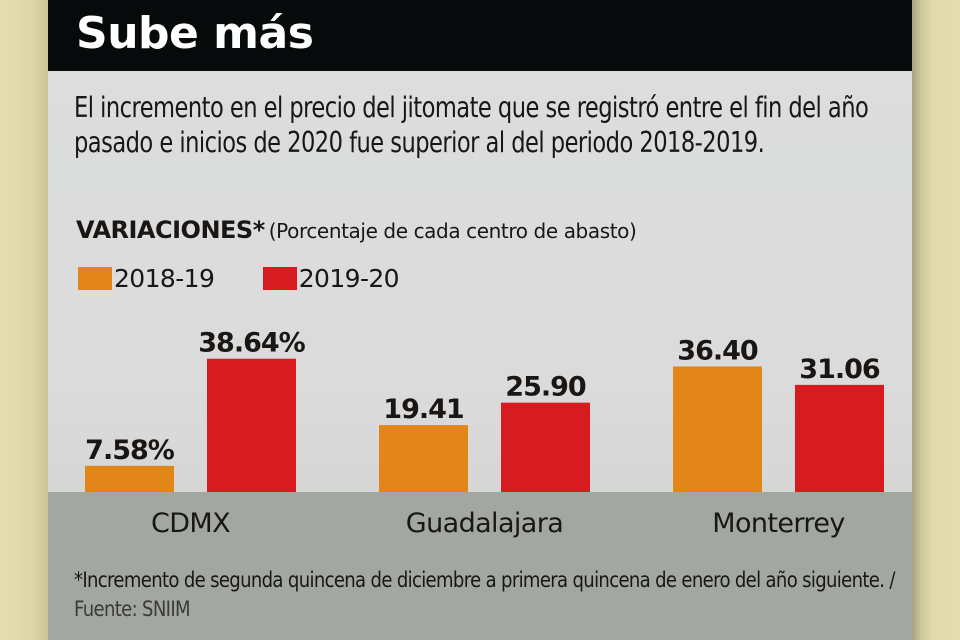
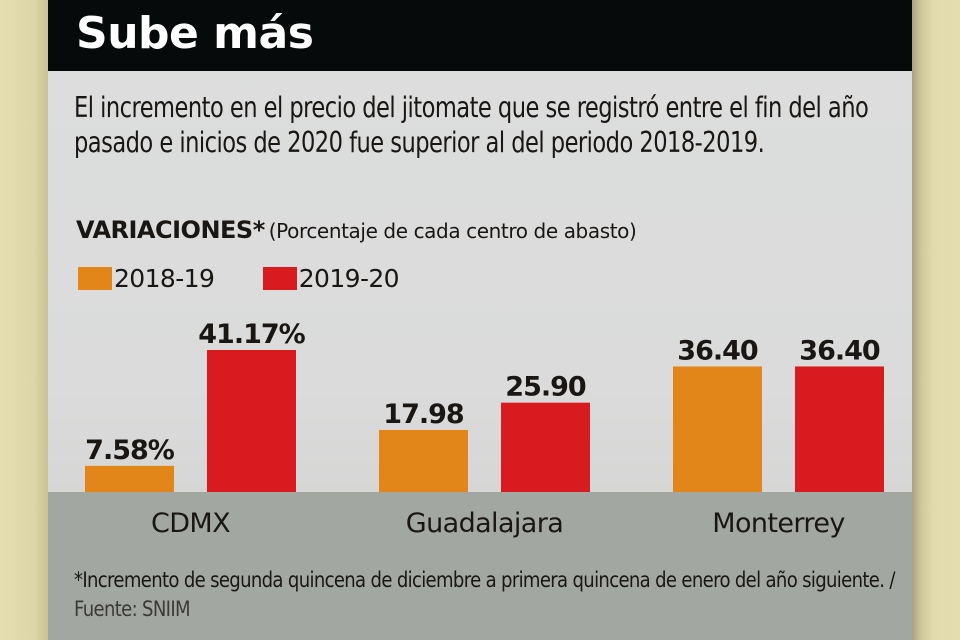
2019-20/CDMX: 38.64% -> 41.17%
2018-19/Guadalajara: 19.41 -> 17.98
2019-20/Monterrey: 31.06 -> 36.40
